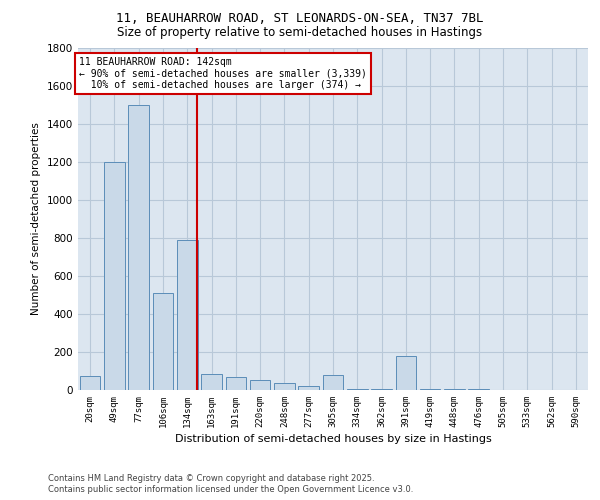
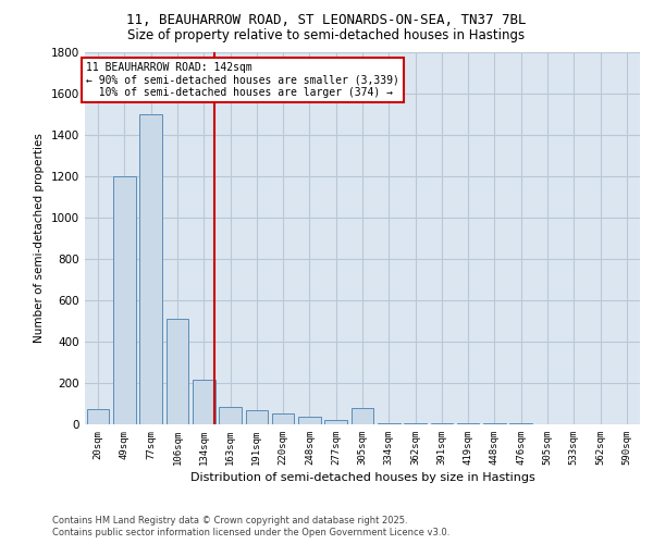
134sqm: 790 -> 220
391sqm: 180 -> 0
